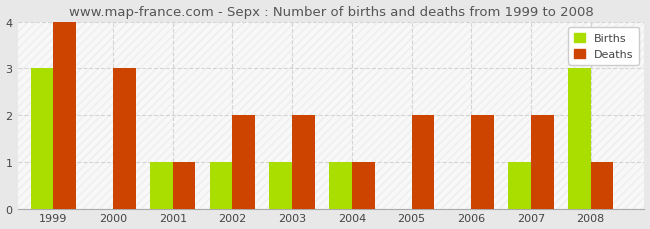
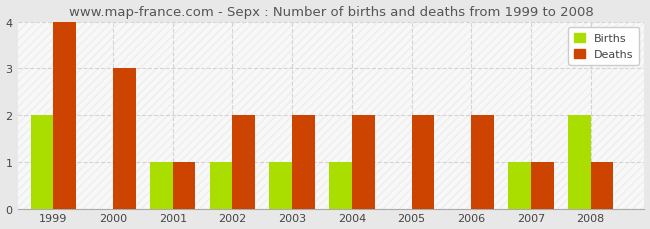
Births/1999: 3 -> 2
Deaths/2004: 1 -> 2
Deaths/2007: 2 -> 1
Births/2008: 3 -> 2
